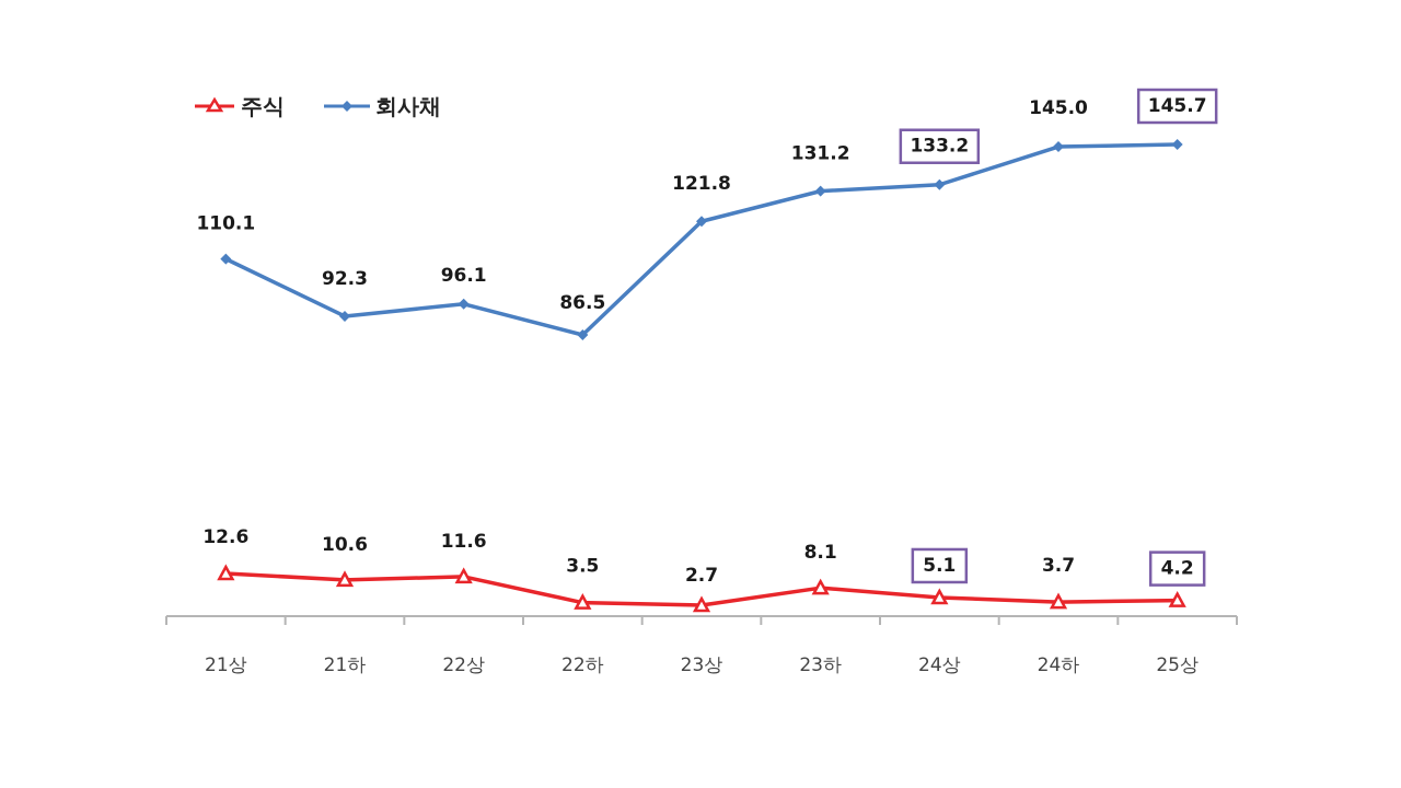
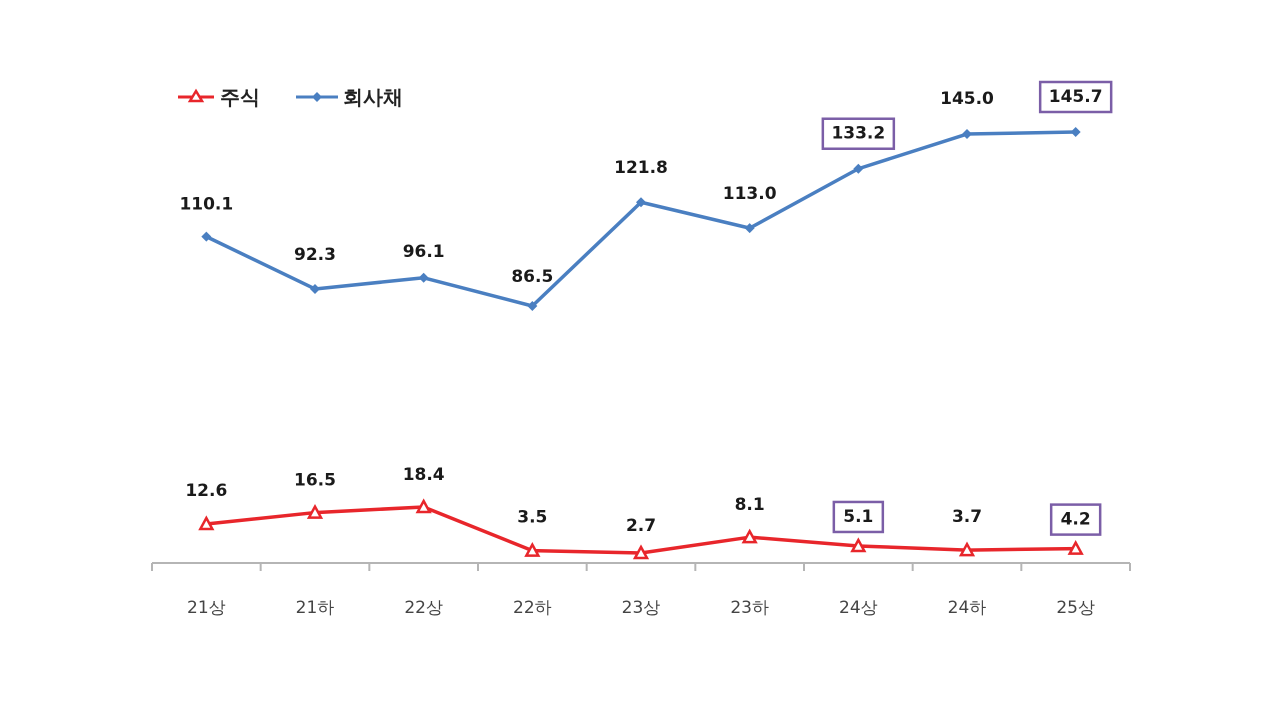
주식/21하: 10.6 -> 16.5
주식/22상: 11.6 -> 18.4
회사채/23하: 131.2 -> 113.0
